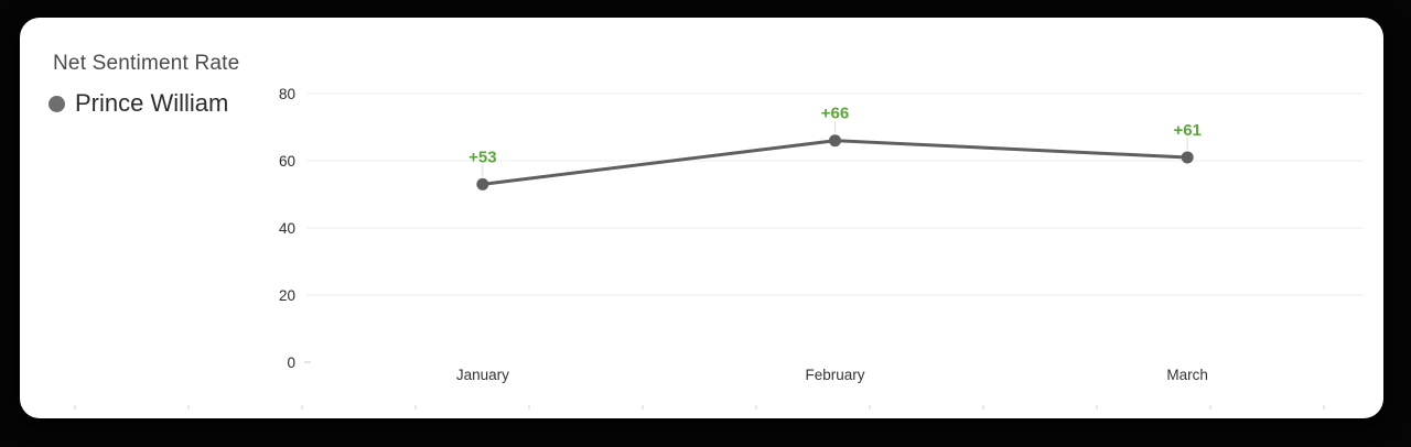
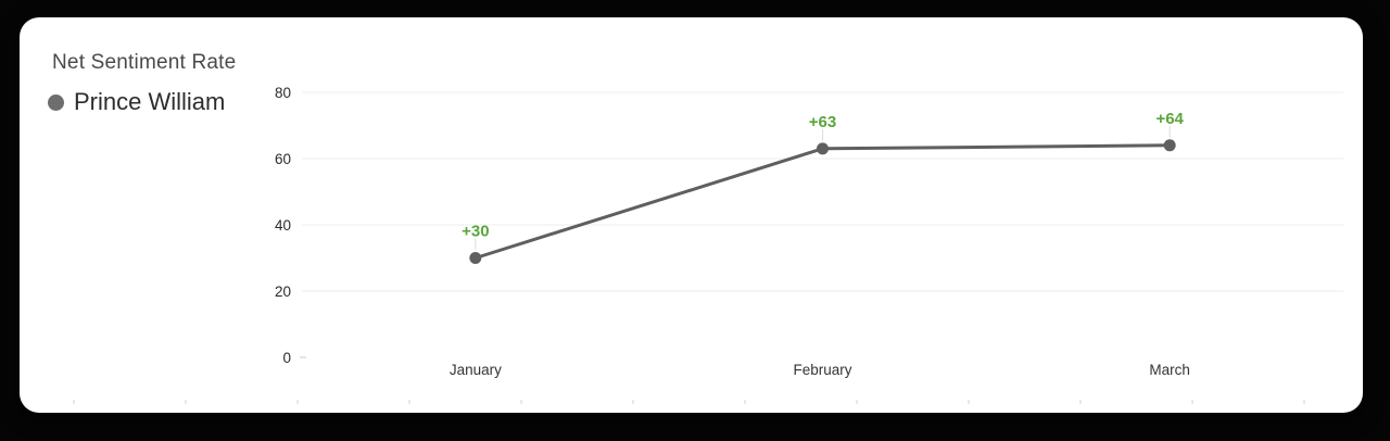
January: +53 -> +30
February: +66 -> +63
March: +61 -> +64
